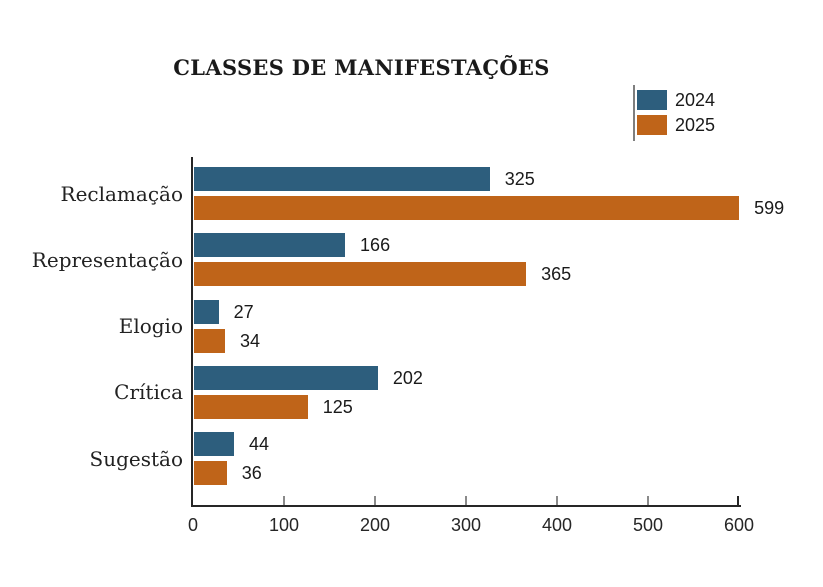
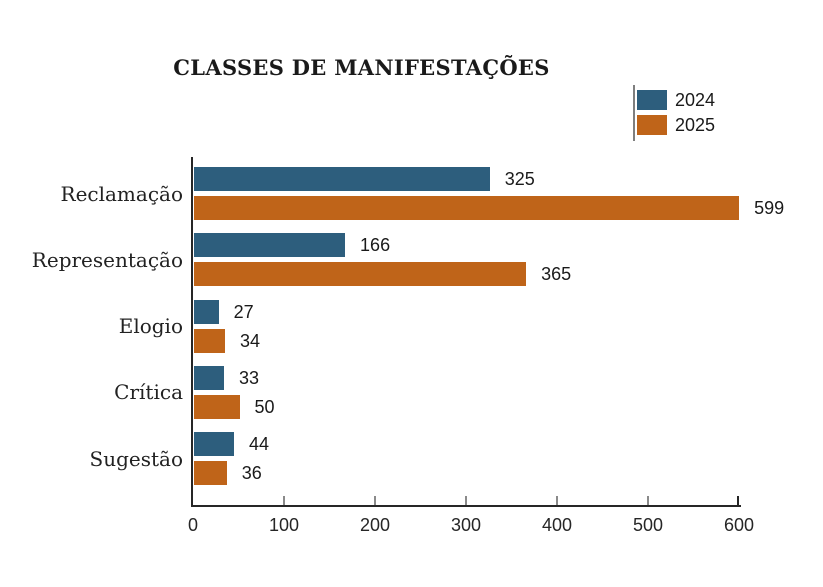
2024/Crítica: 202 -> 33
2025/Crítica: 125 -> 50
